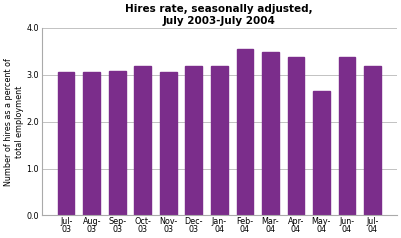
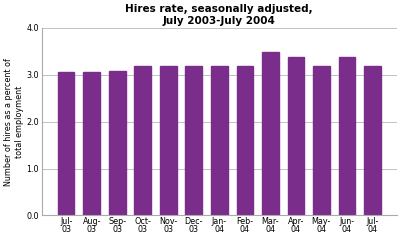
Nov- 03: 3.05 -> 3.19
Feb- 04: 3.55 -> 3.19
May- 04: 2.65 -> 3.19
